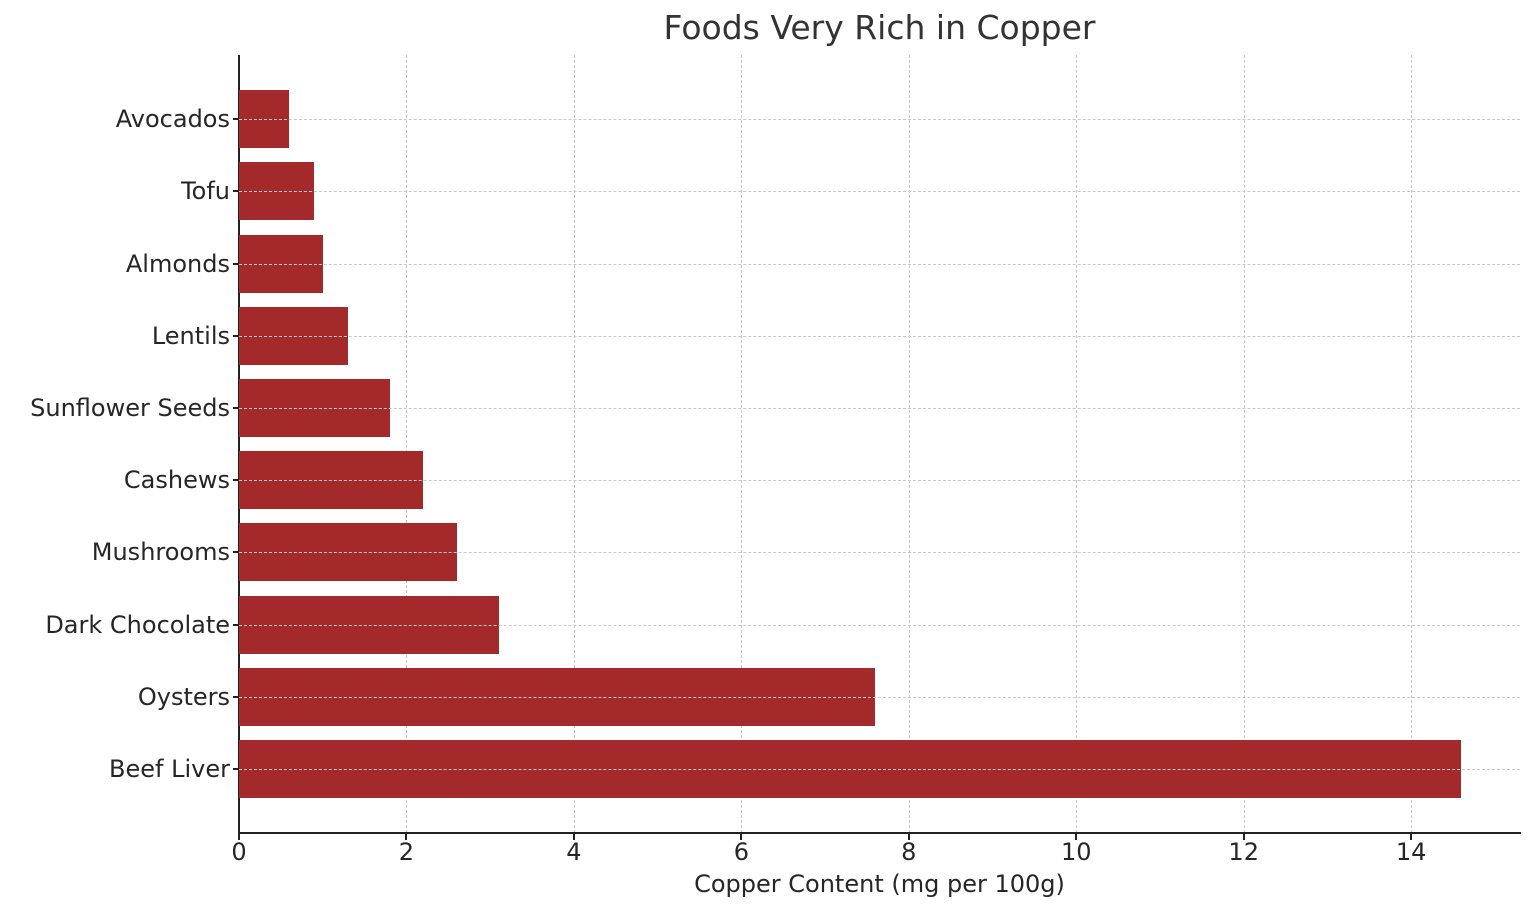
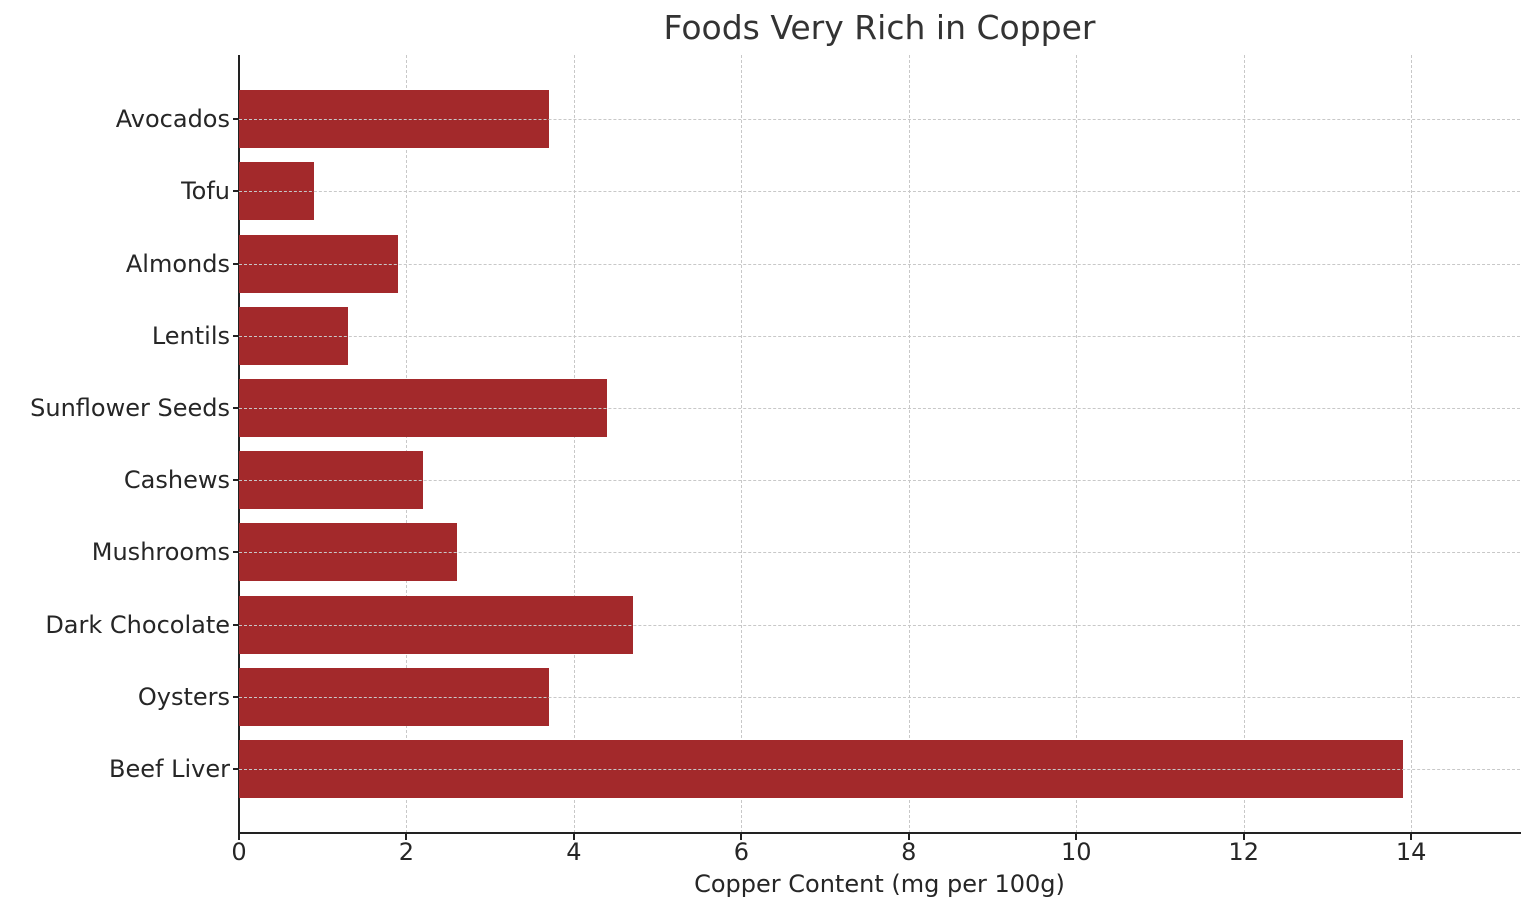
Beef Liver: 14.6 -> 13.9
Oysters: 7.6 -> 3.7
Dark Chocolate: 3.1 -> 4.7
Sunflower Seeds: 1.8 -> 4.4
Almonds: 1.0 -> 1.9
Avocados: 0.6 -> 3.7
